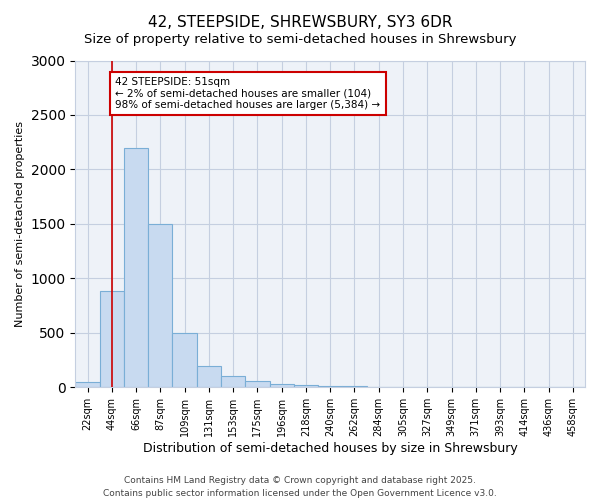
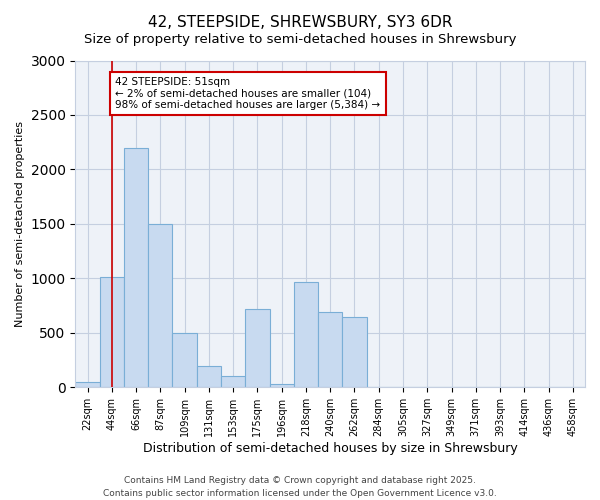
44sqm: 880 -> 1010
175sqm: 60 -> 720
218sqm: 20 -> 970
240sqm: 10 -> 690
262sqm: 10 -> 650
